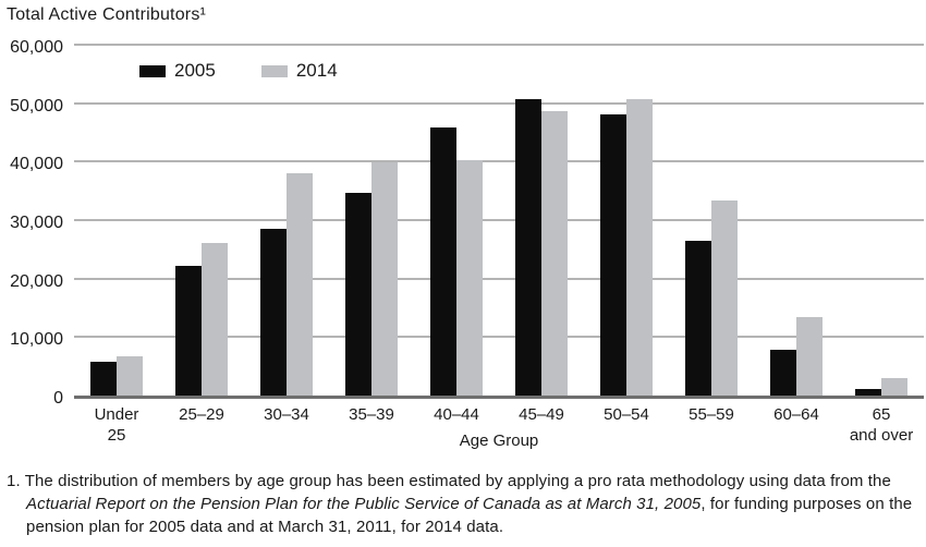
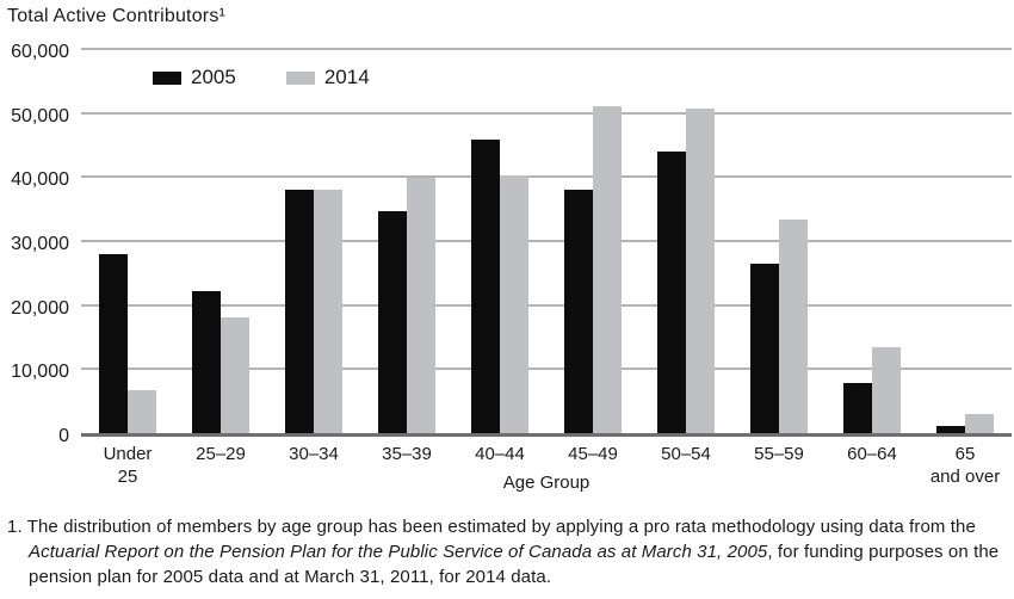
2005/Under 25: 6000 -> 28000
2014/25–29: 26000 -> 18000
2005/30–34: 29000 -> 38000
2005/45–49: 51000 -> 38000
2014/45–49: 49000 -> 51000
2005/50–54: 48000 -> 44000
